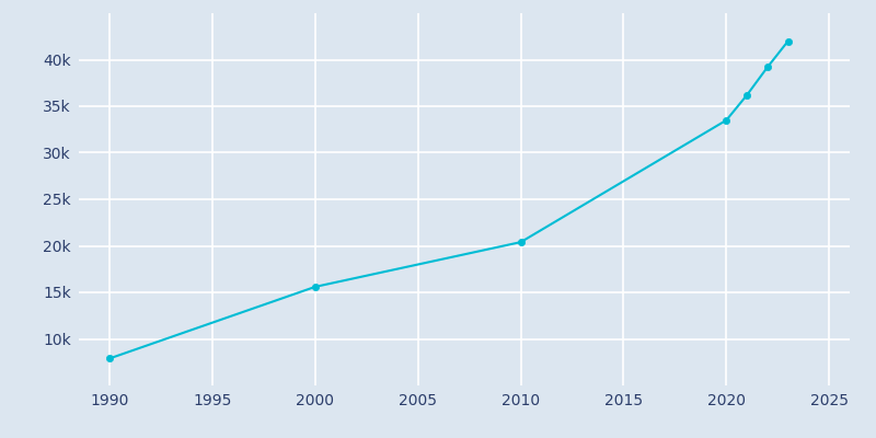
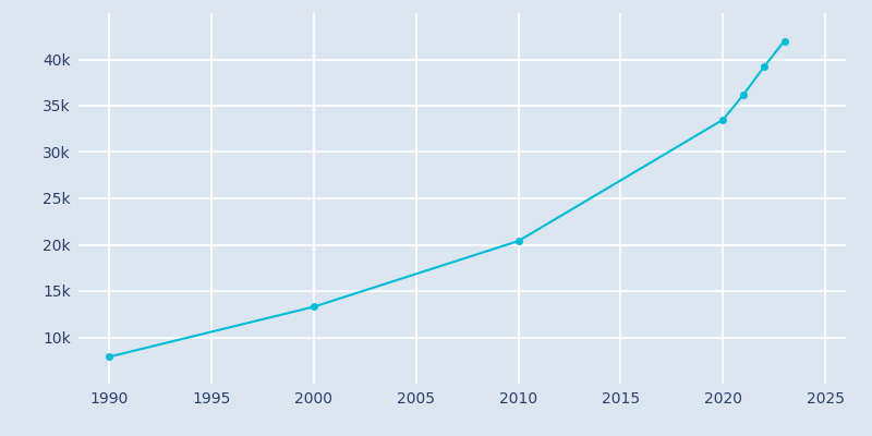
2000: 15.6k -> 13.3k
